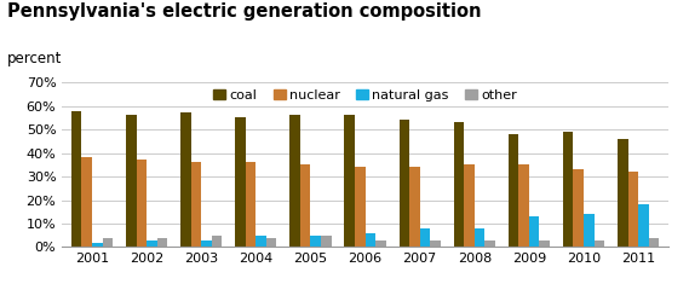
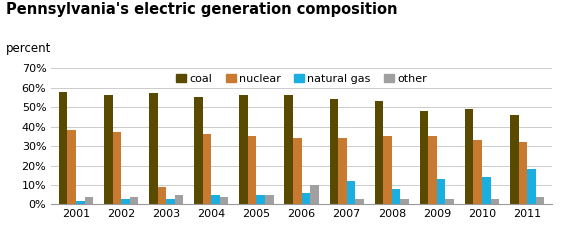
nuclear/2003: 36% -> 9%
other/2006: 3% -> 10%
natural gas/2007: 8% -> 12%
